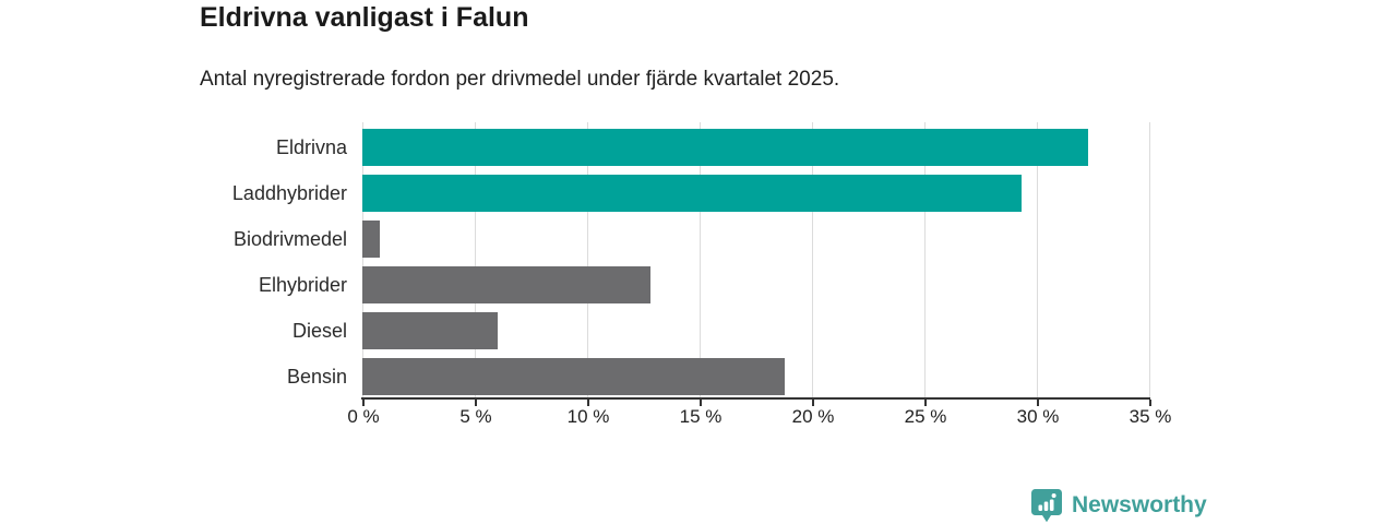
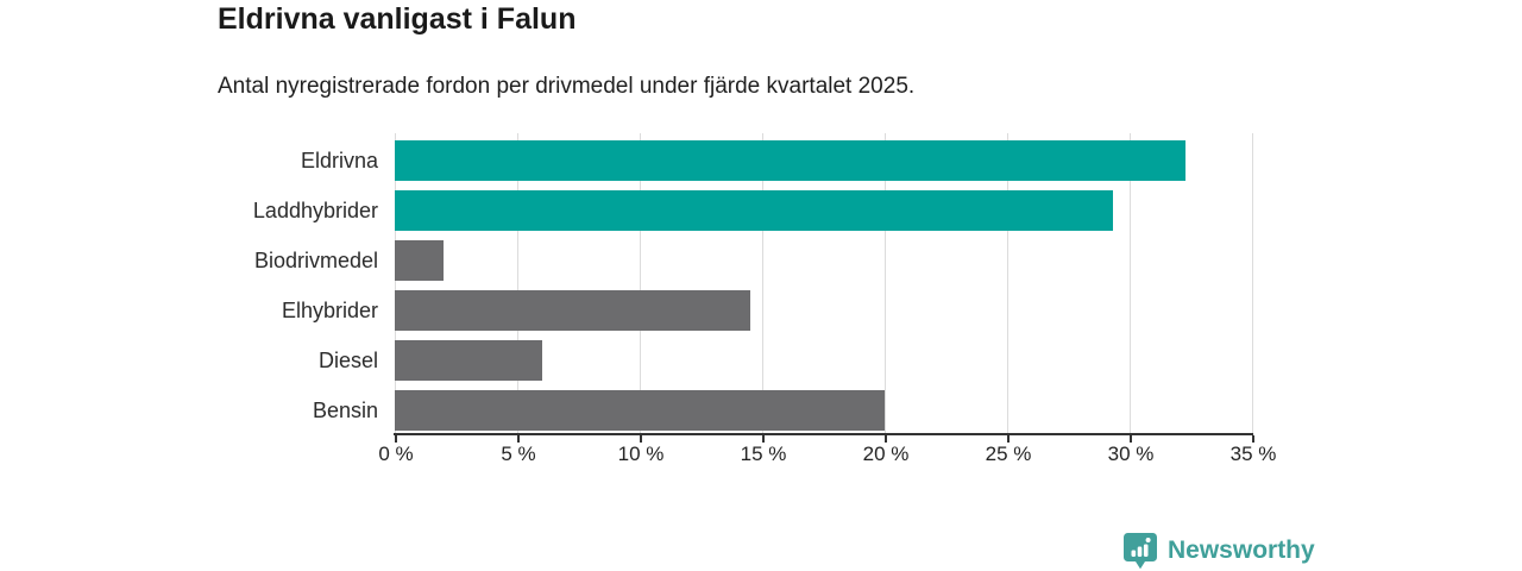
Biodrivmedel: 0.8% -> 2.0%
Elhybrider: 12.8% -> 14.5%
Bensin: 18.8% -> 20.0%
